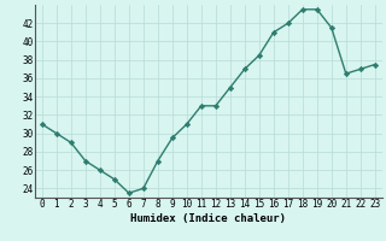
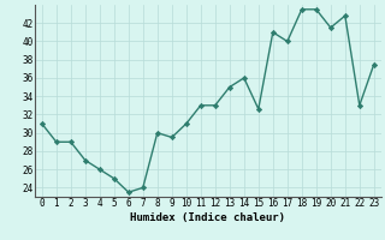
1: 30.0 -> 29.0
8: 27.0 -> 30.0
14: 37.0 -> 36.0
15: 38.5 -> 32.6
17: 42.0 -> 40.0
21: 36.5 -> 42.8
22: 37.0 -> 33.0
